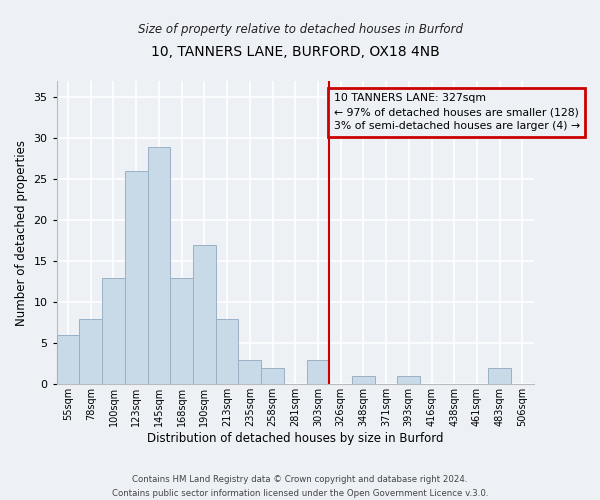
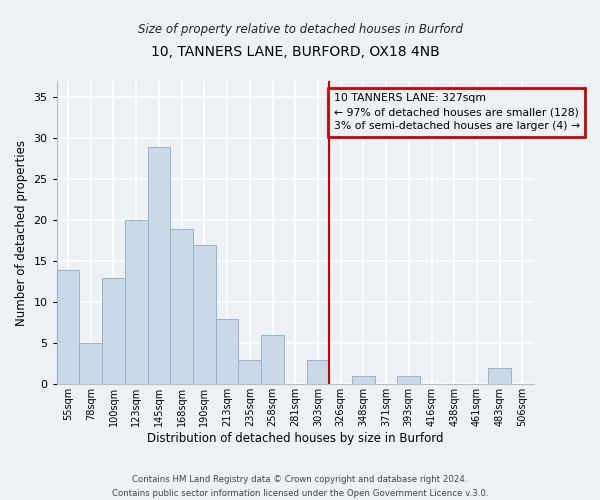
55sqm: 6 -> 14
78sqm: 8 -> 5
123sqm: 26 -> 20
168sqm: 13 -> 19
258sqm: 2 -> 6
